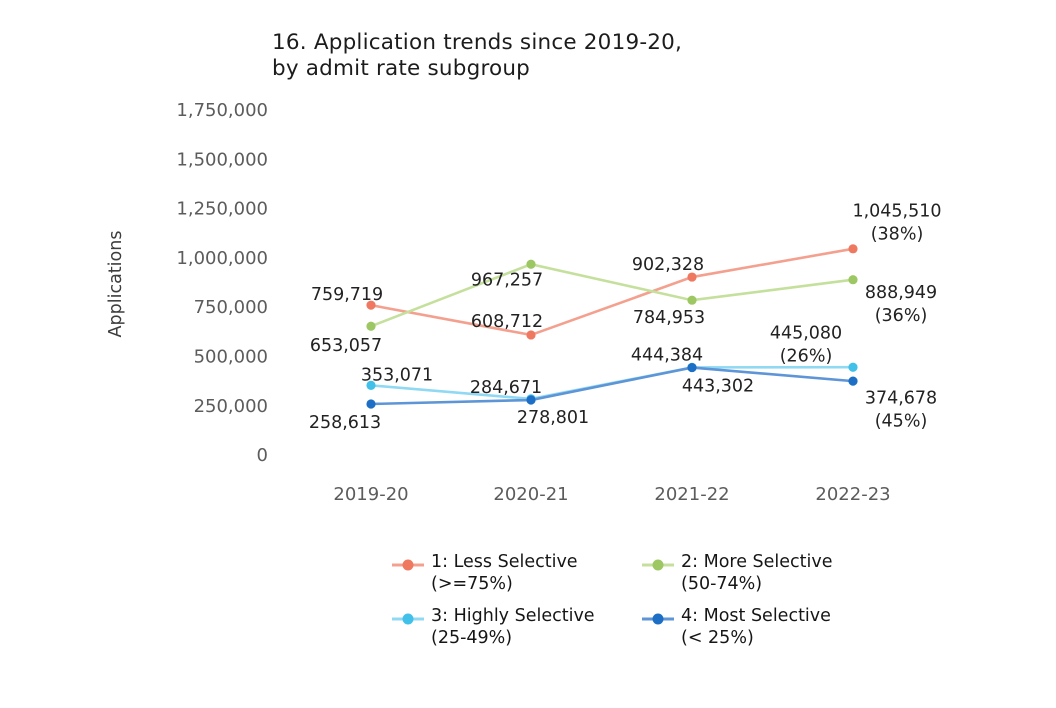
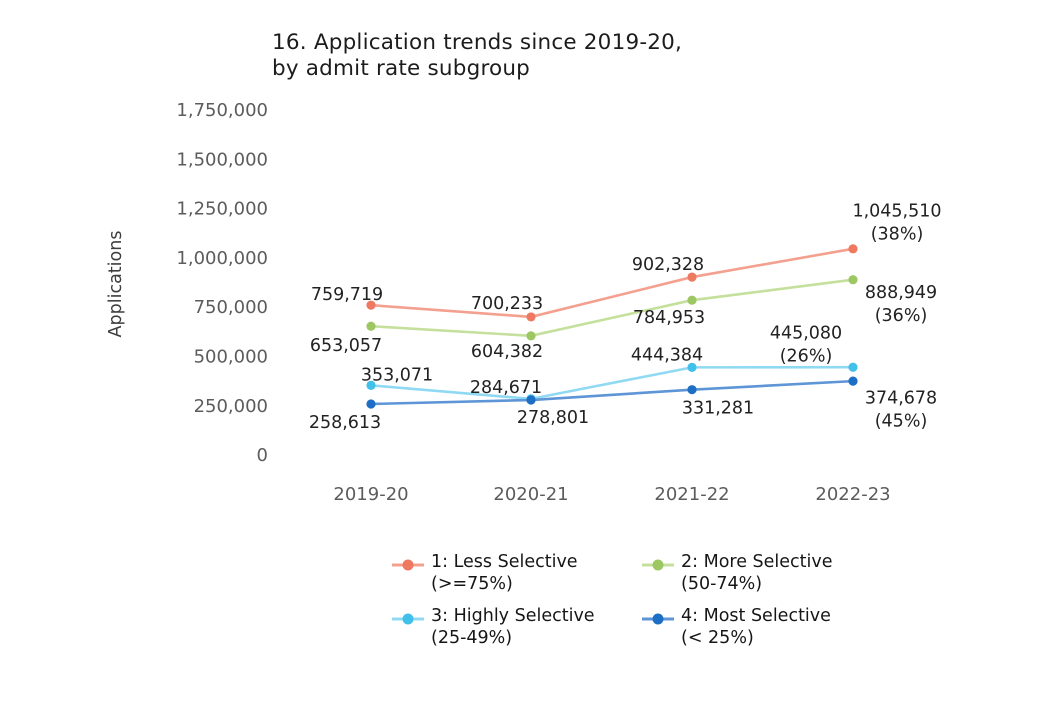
1: Less Selective (>=75%)/2020-21: 608,712 -> 700,233
2: More Selective (50-74%)/2020-21: 967,257 -> 604,382
4: Most Selective (< 25%)/2021-22: 443,302 -> 331,281
